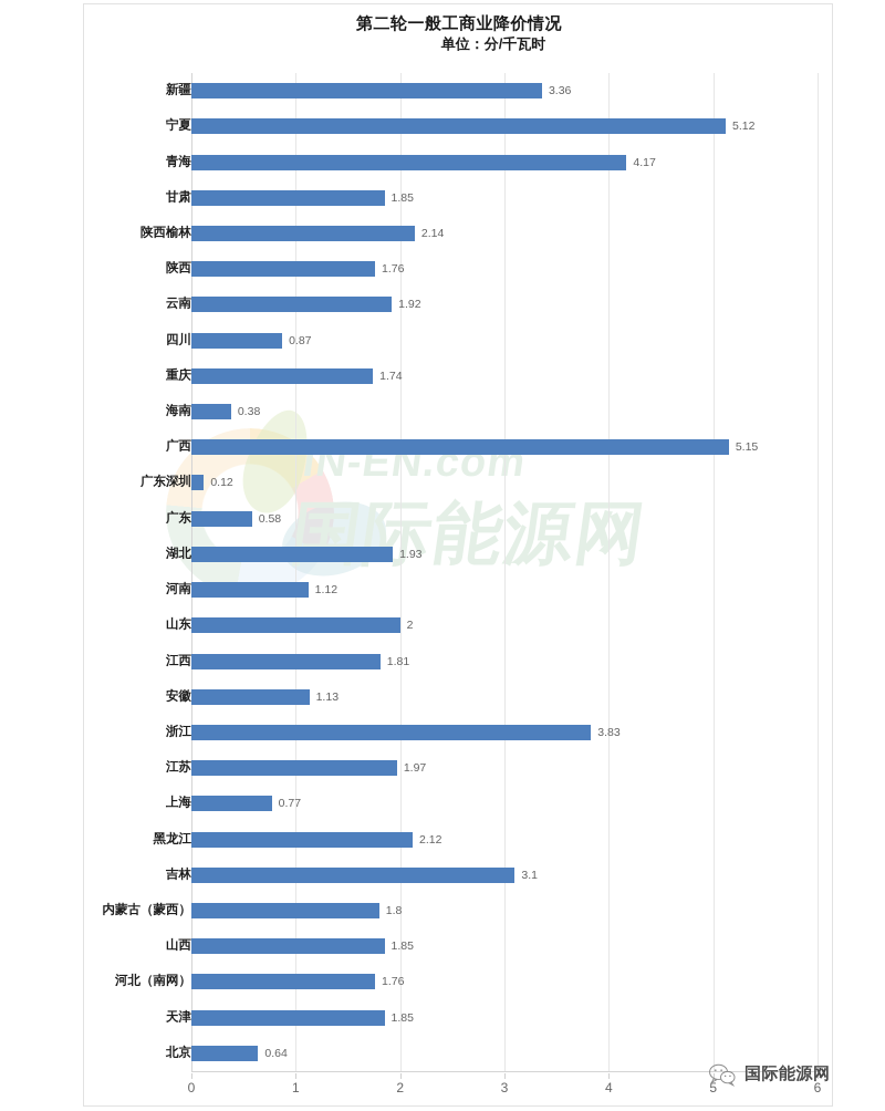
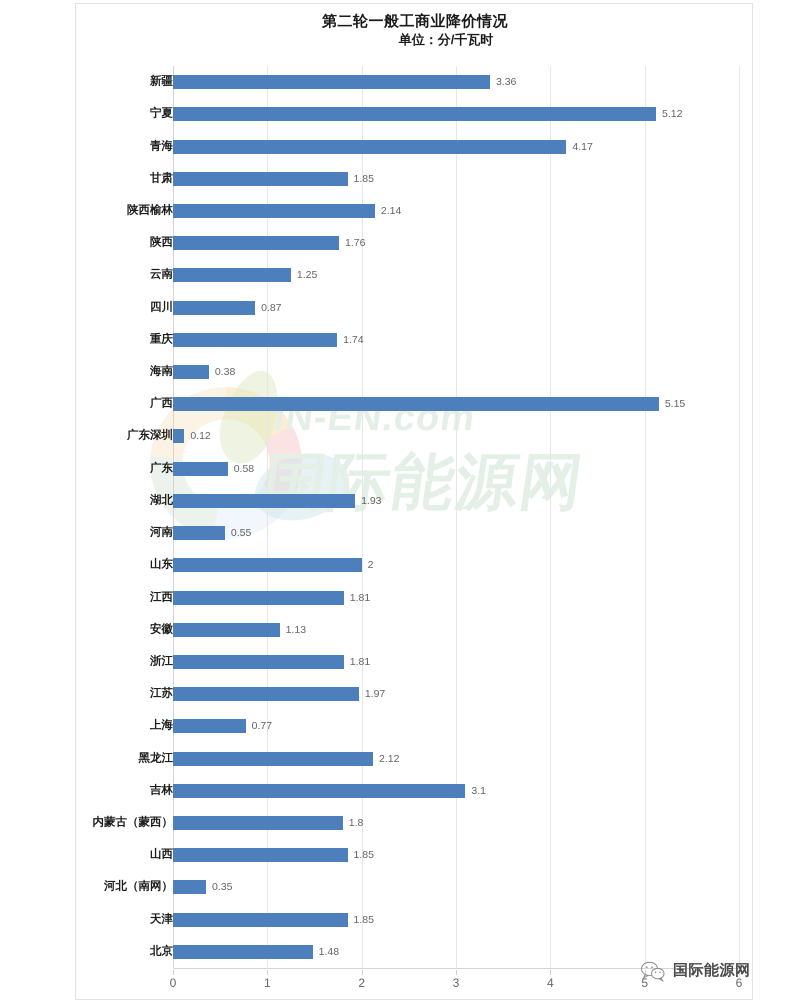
云南: 1.92 -> 1.25
河南: 1.12 -> 0.55
浙江: 3.83 -> 1.81
河北（南网）: 1.76 -> 0.35
北京: 0.64 -> 1.48
